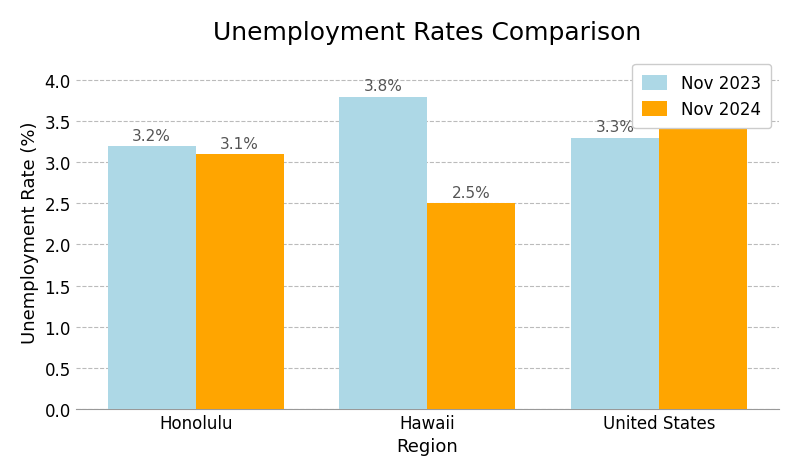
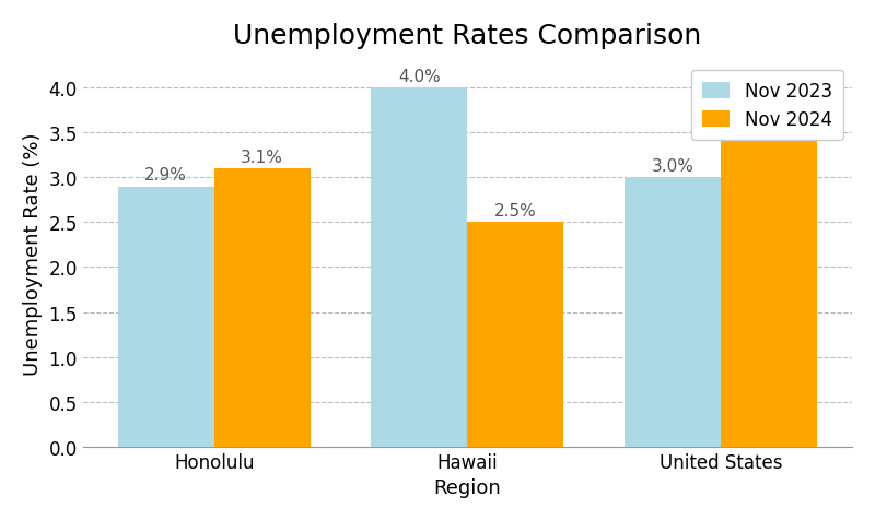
Nov 2023/Honolulu: 3.2% -> 2.9%
Nov 2023/Hawaii: 3.8% -> 4.0%
Nov 2023/United States: 3.3% -> 3.0%
